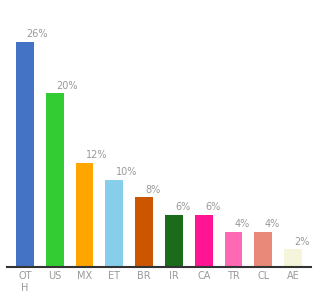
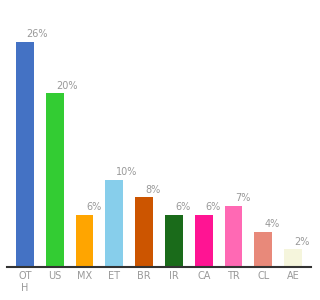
MX: 12% -> 6%
TR: 4% -> 7%
